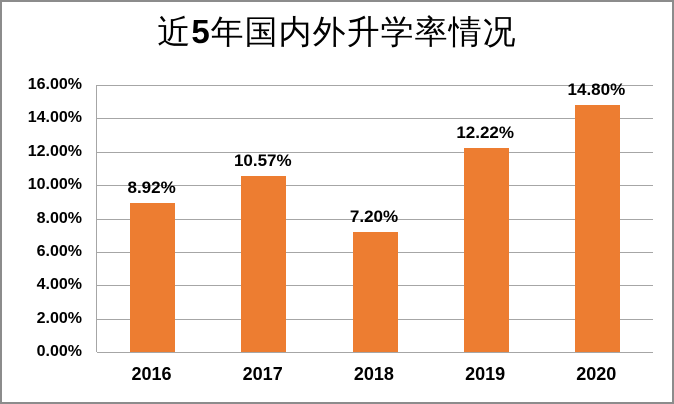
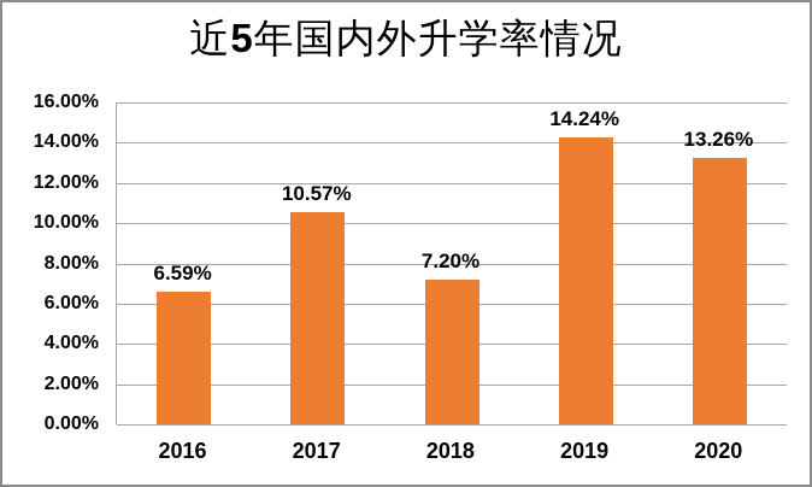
2016: 8.92% -> 6.59%
2019: 12.22% -> 14.24%
2020: 14.80% -> 13.26%
